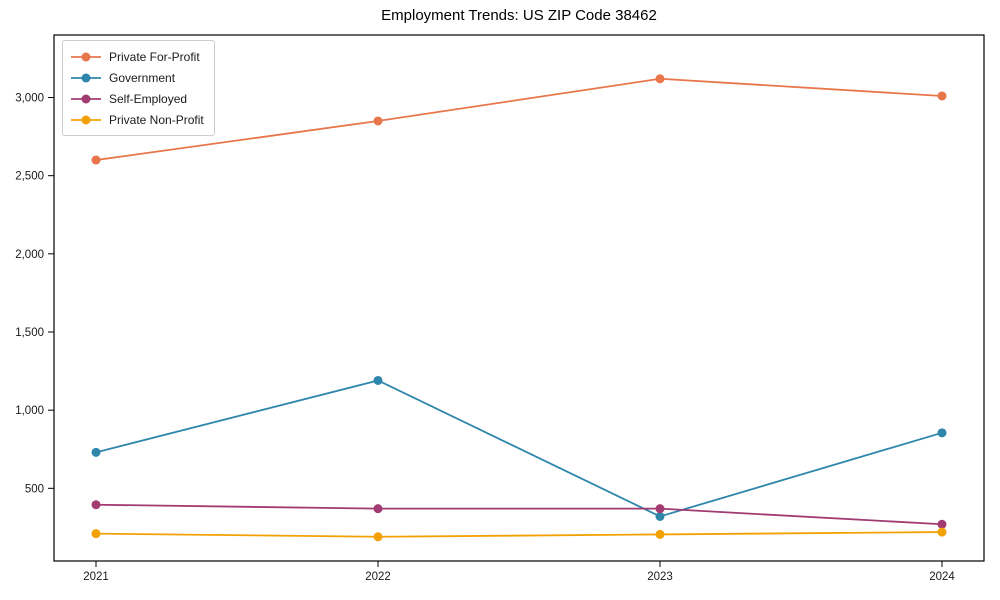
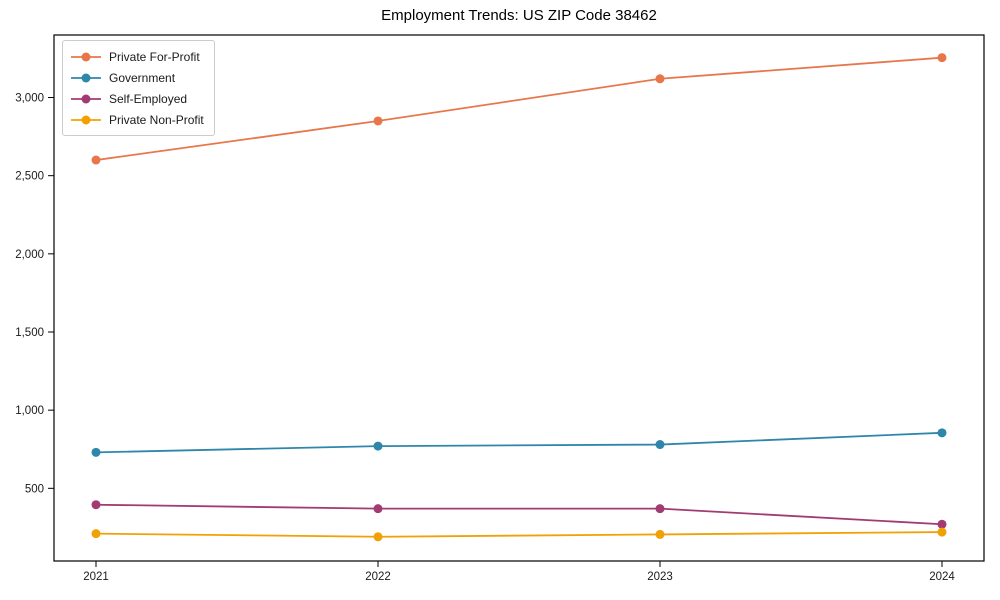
Government/2022: 1190 -> 770
Government/2023: 320 -> 780
Private For-Profit/2024: 3010 -> 3260
